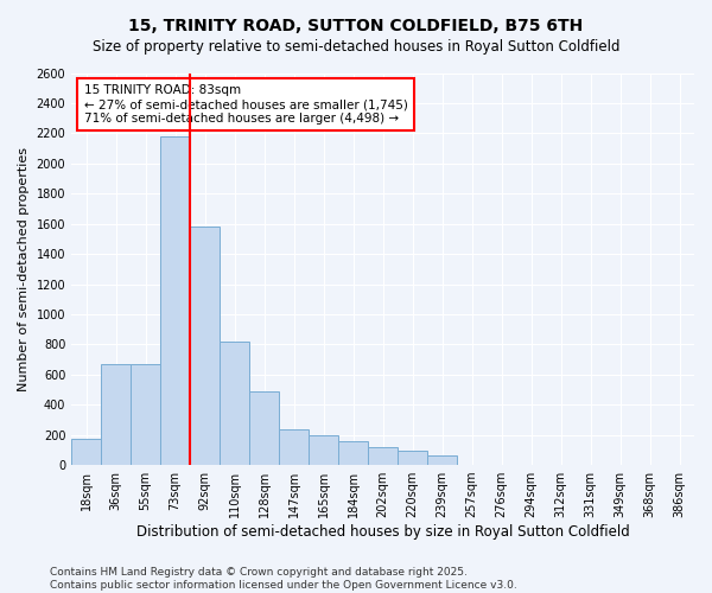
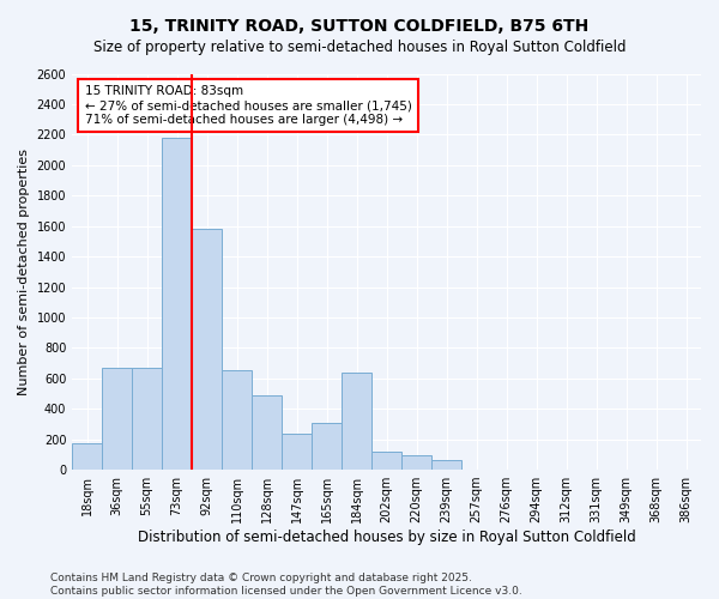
110sqm: 820 -> 650
165sqm: 200 -> 310
184sqm: 160 -> 640
